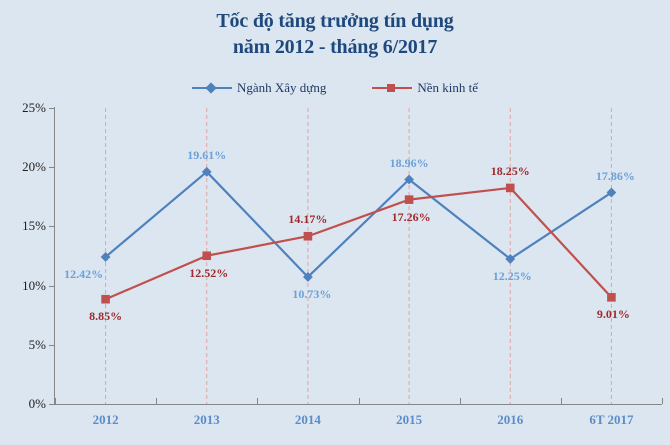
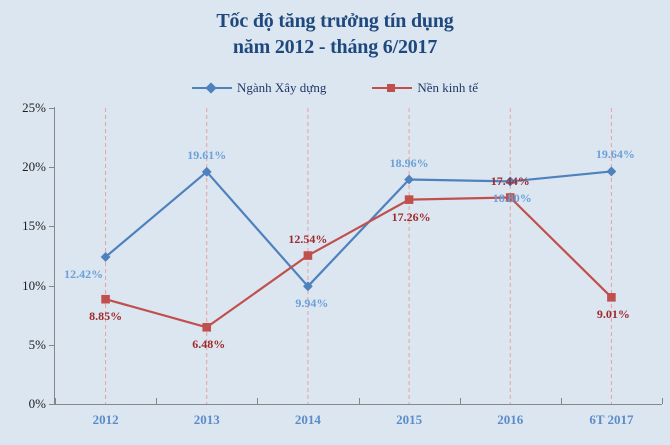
Nền kinh tế/2013: 12.52% -> 6.48%
Ngành Xây dựng/2014: 10.73% -> 9.94%
Nền kinh tế/2014: 14.17% -> 12.54%
Ngành Xây dựng/2016: 12.25% -> 18.80%
Nền kinh tế/2016: 18.25% -> 17.44%
Ngành Xây dựng/6T 2017: 17.86% -> 19.64%
